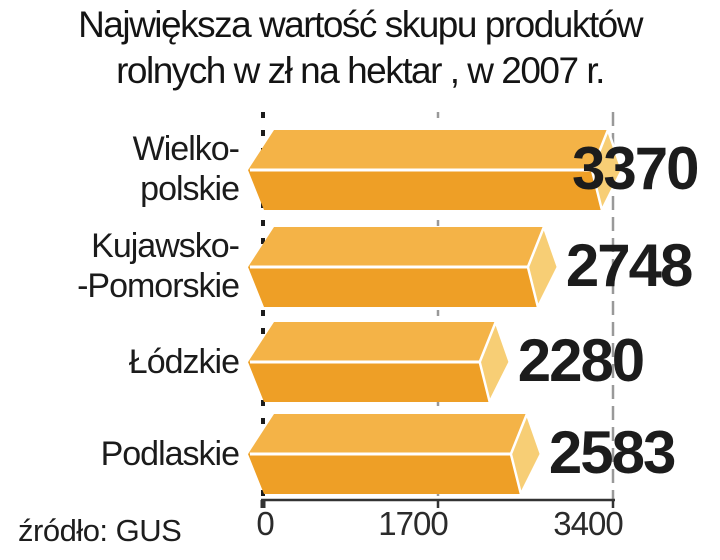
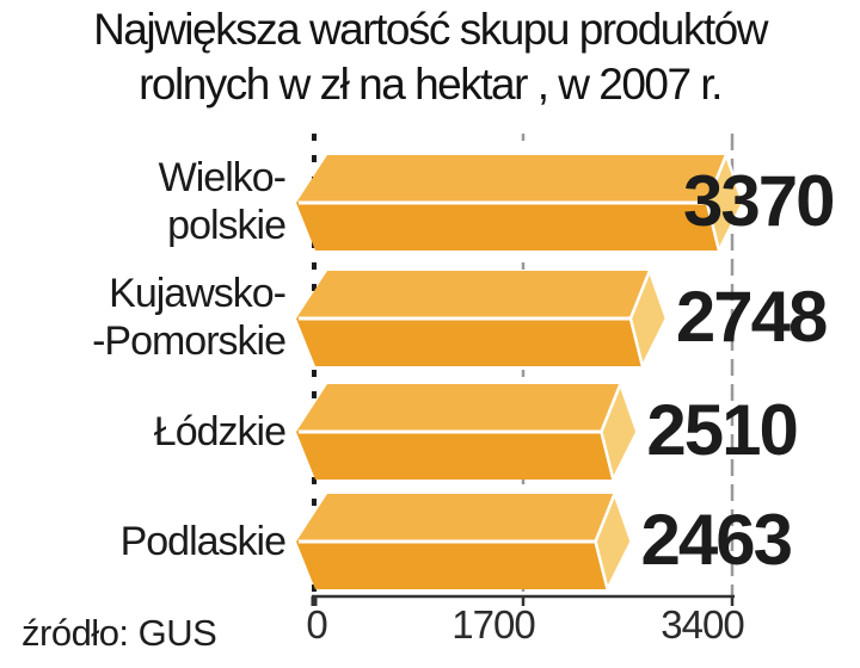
Łódzkie: 2280 -> 2510
Podlaskie: 2583 -> 2463
